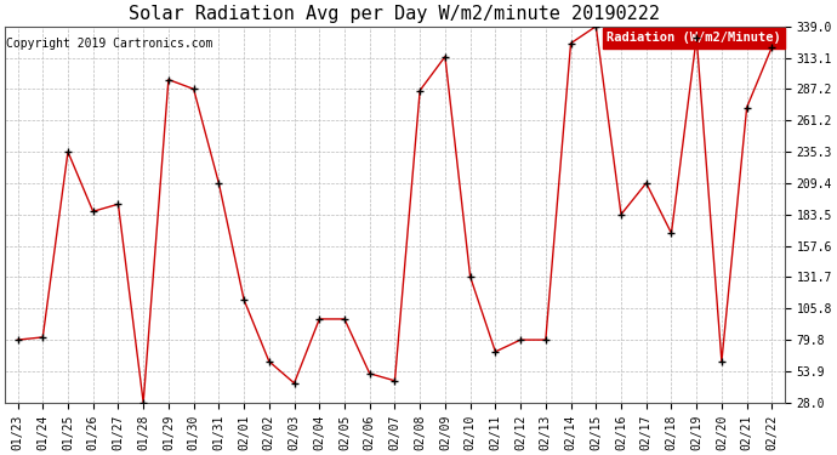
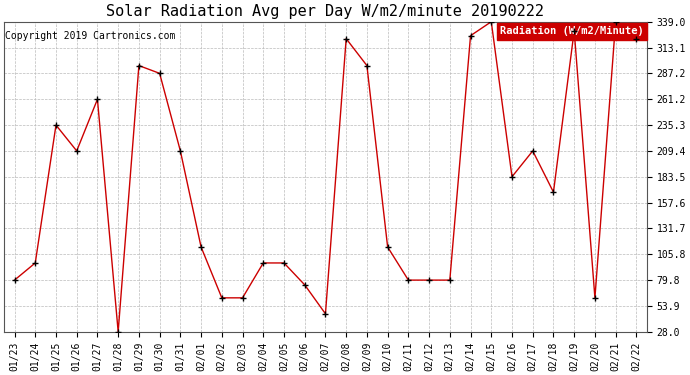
01/24: 82 -> 97
01/26: 186 -> 209
01/27: 192 -> 261
02/03: 44 -> 62
02/06: 52 -> 75
02/08: 286 -> 322
02/09: 314 -> 295
02/10: 132 -> 113
02/11: 70 -> 80
02/21: 272 -> 339
